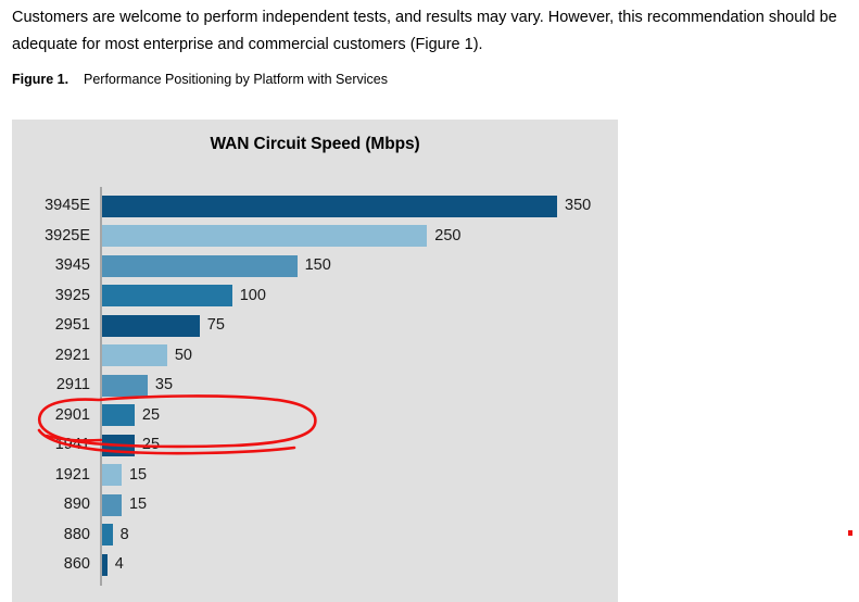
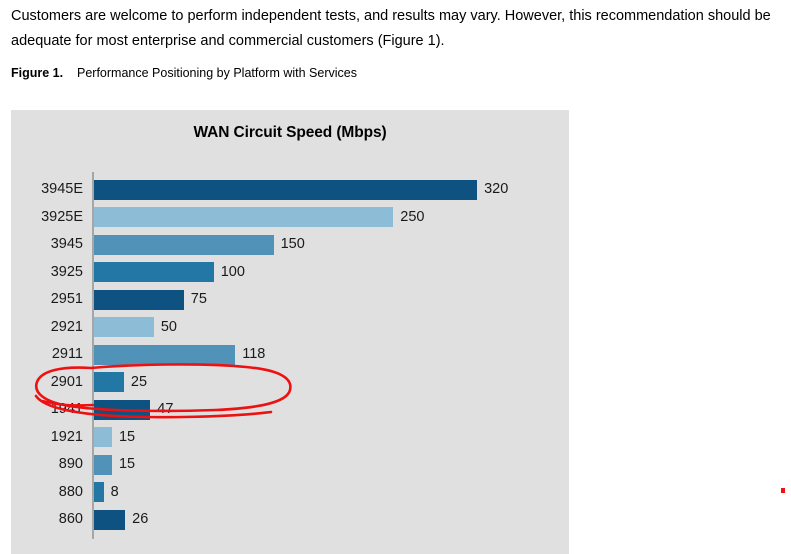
3945E: 350 -> 320
2911: 35 -> 118
1941: 25 -> 47
860: 4 -> 26
